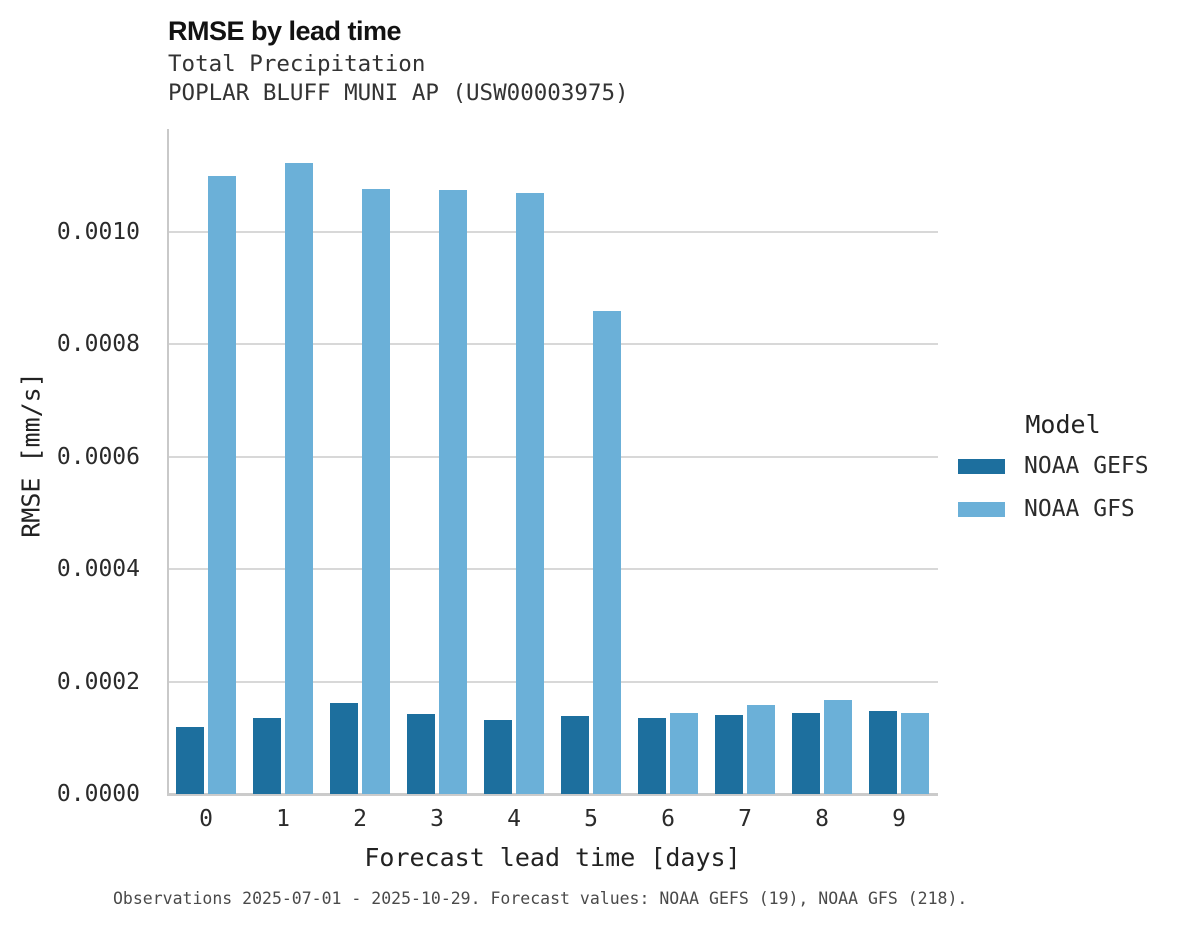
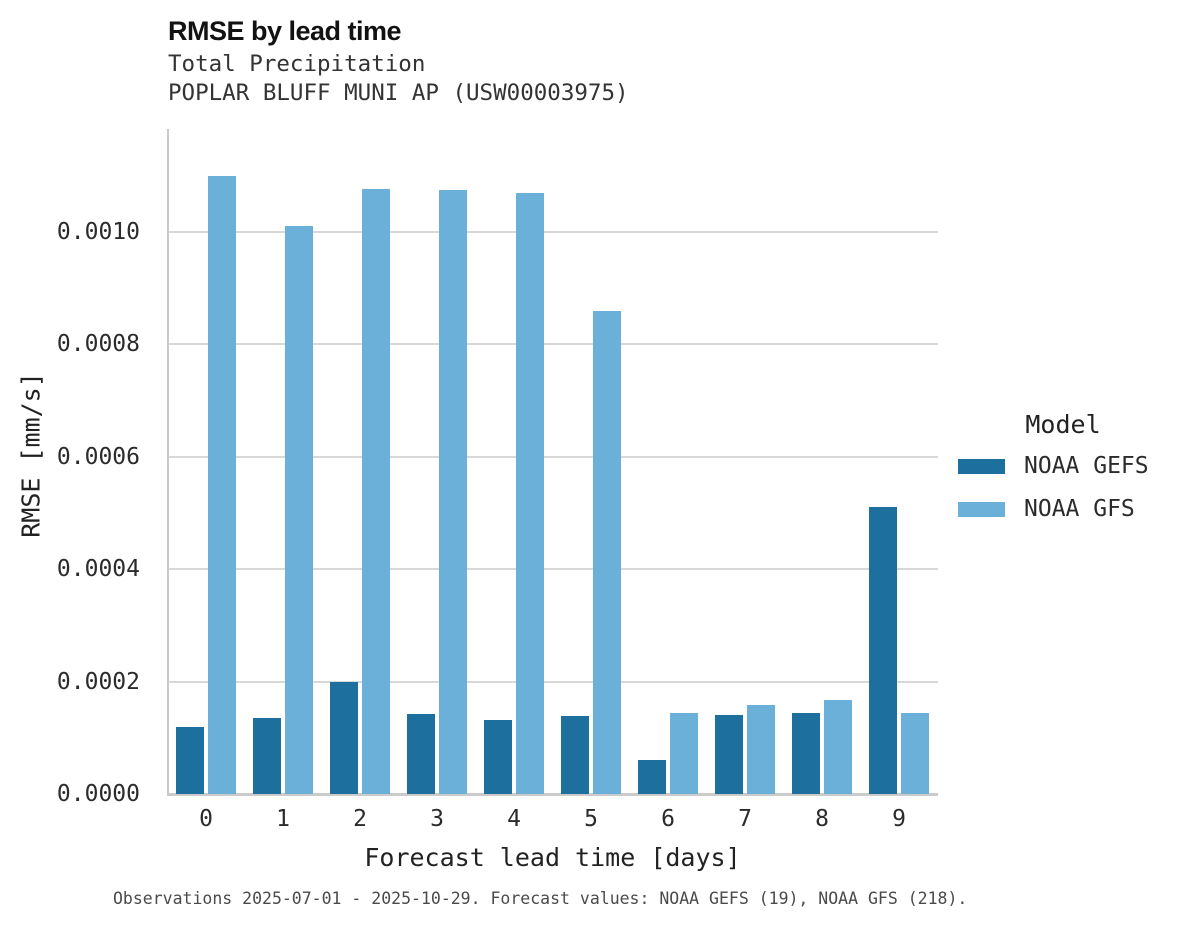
NOAA GFS/1: 0.00112 -> 0.00101
NOAA GEFS/2: 0.00016 -> 0.00020
NOAA GEFS/6: 0.00014 -> 0.00006
NOAA GEFS/9: 0.00015 -> 0.00051
